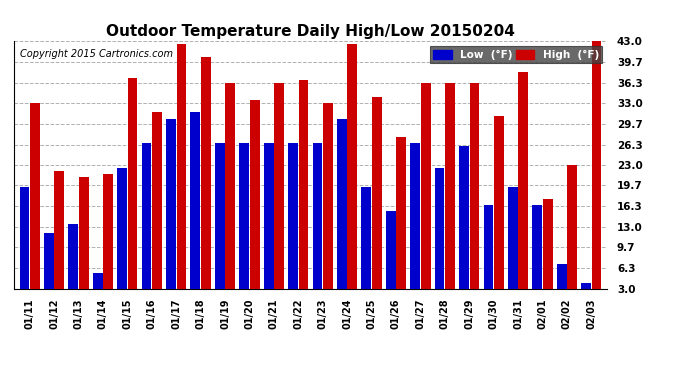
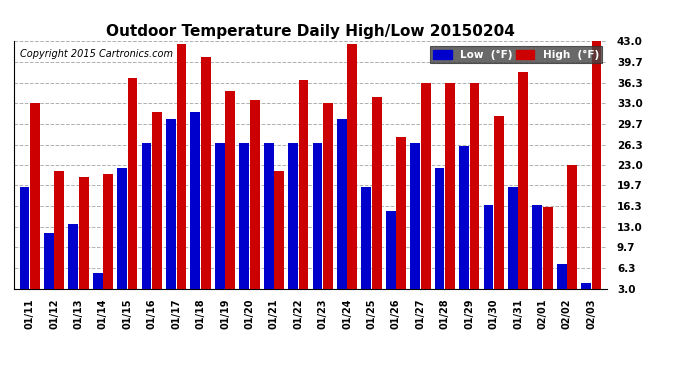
High (°F)/01/19: 36.3 -> 35.0
High (°F)/01/21: 36.3 -> 22.0
High (°F)/02/01: 17.5 -> 16.2
